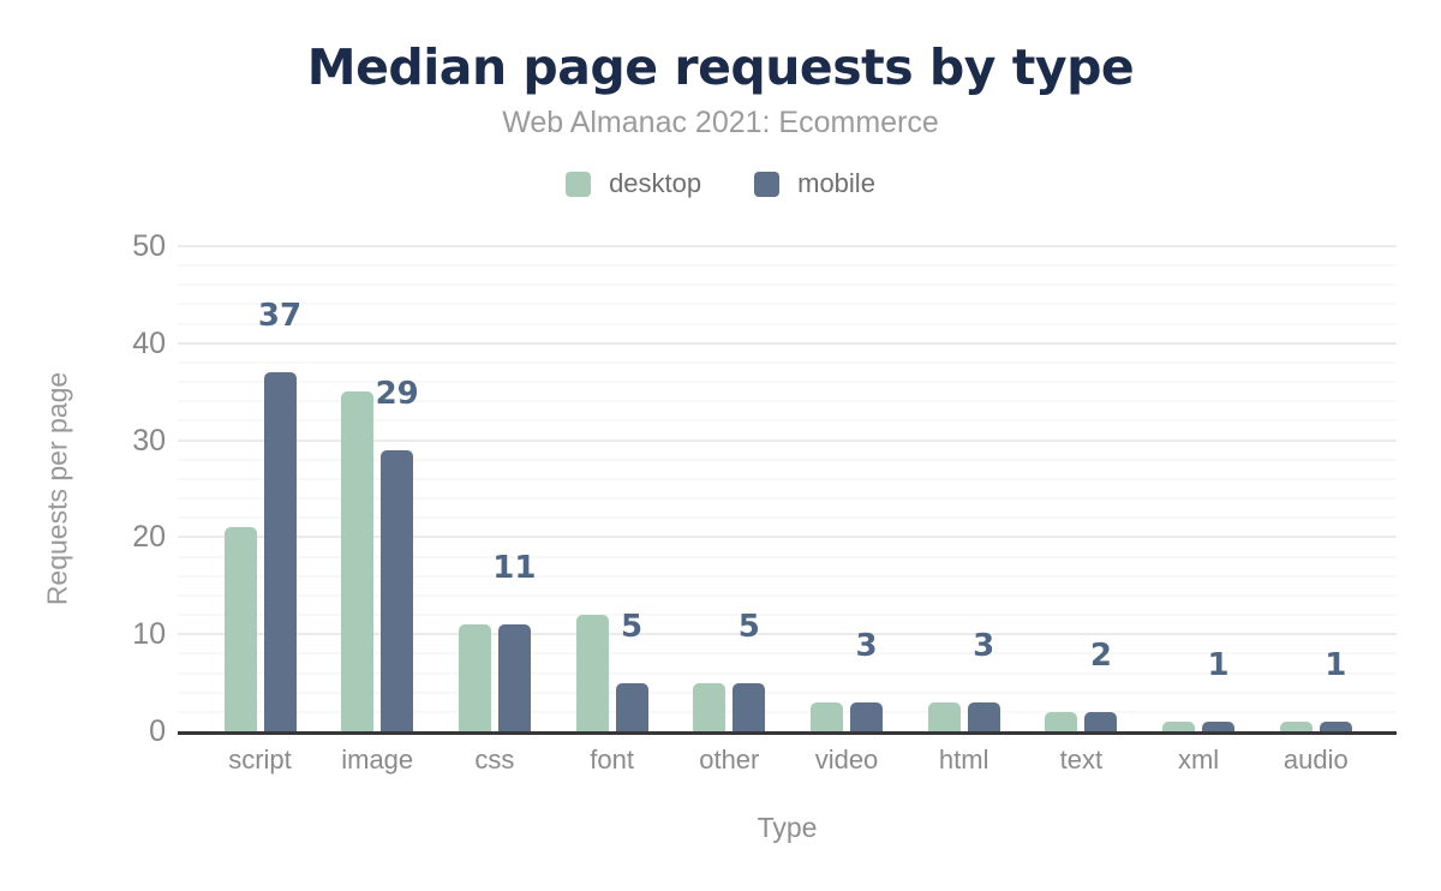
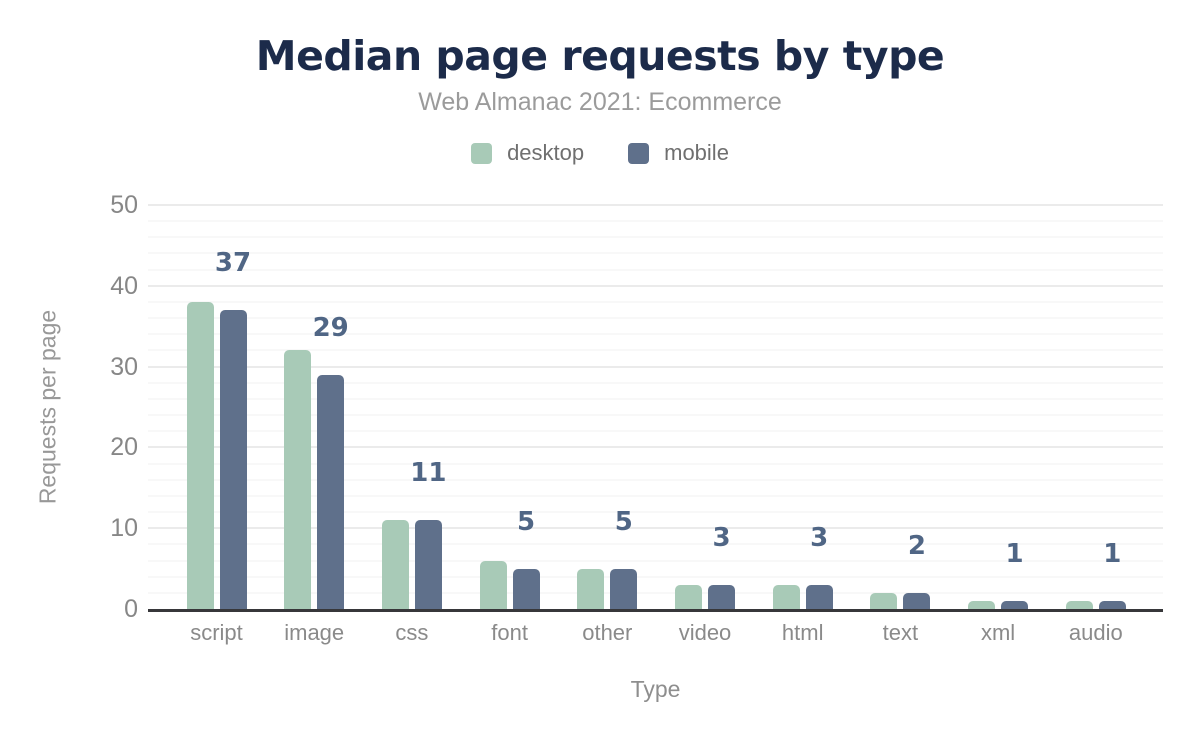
desktop/script: 21 -> 38
desktop/image: 35 -> 32
desktop/font: 12 -> 6
